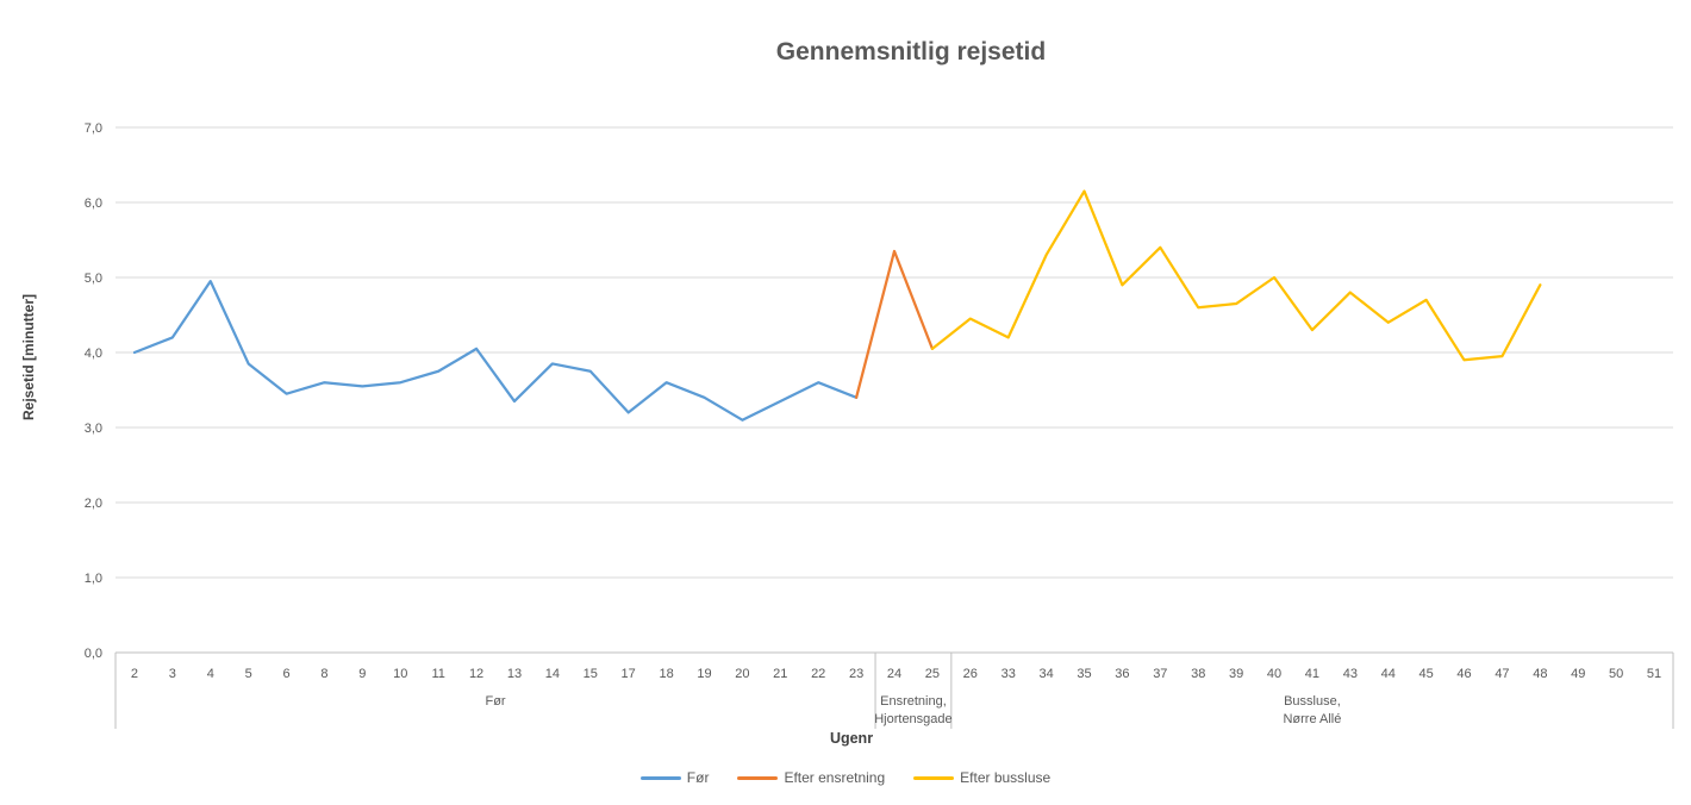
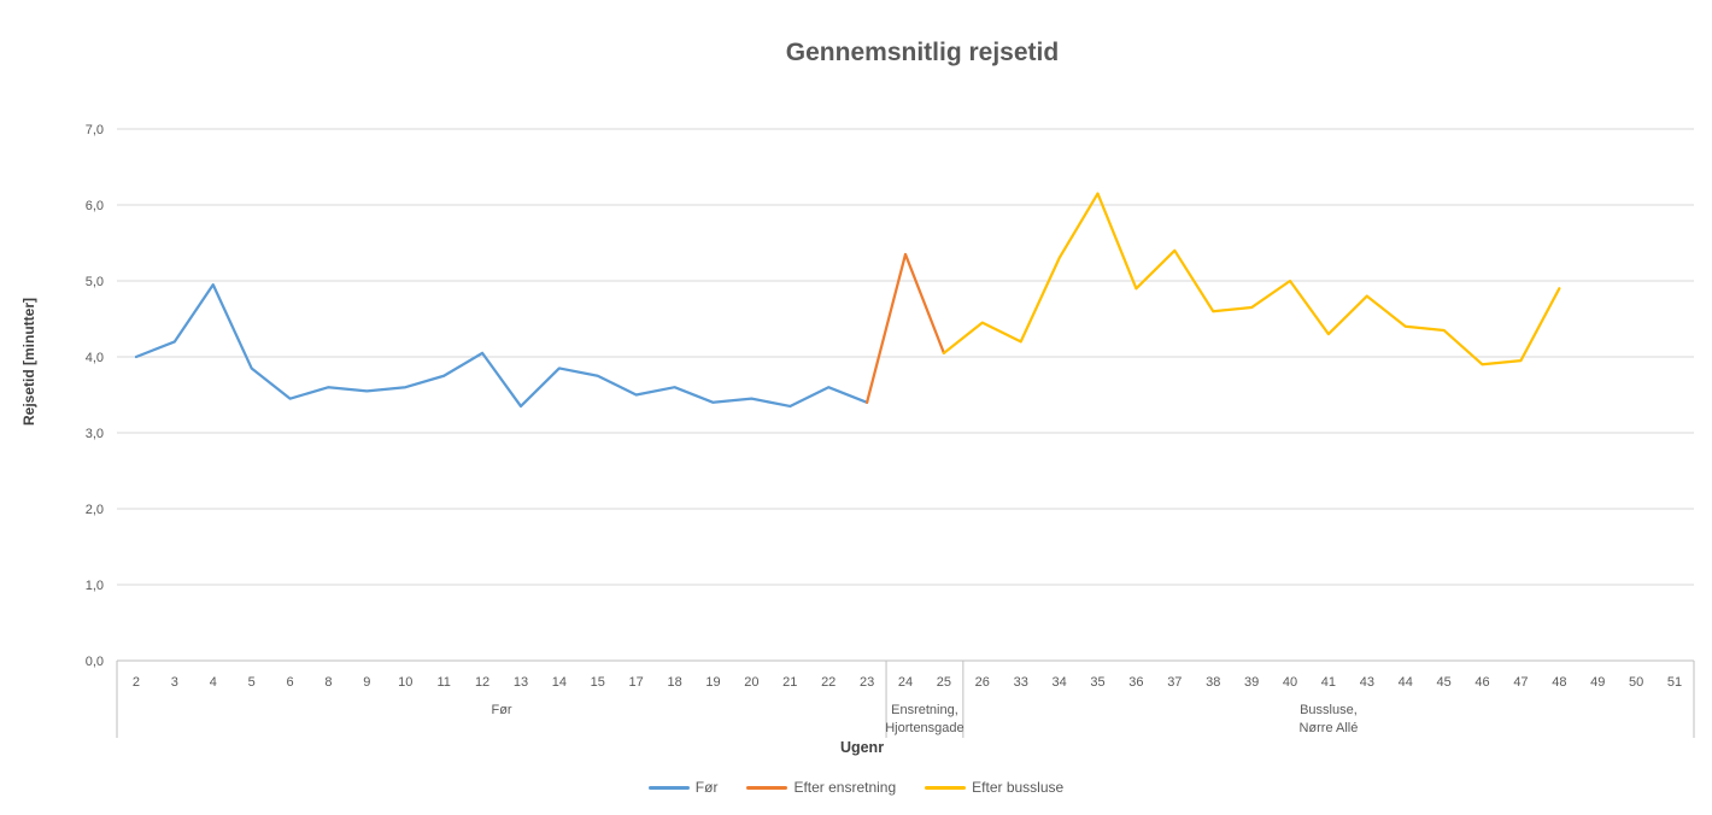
Før/17: 3,2 -> 3,5
Før/20: 3,1 -> 3,5
Efter bussluse/45: 4,7 -> 4,3
